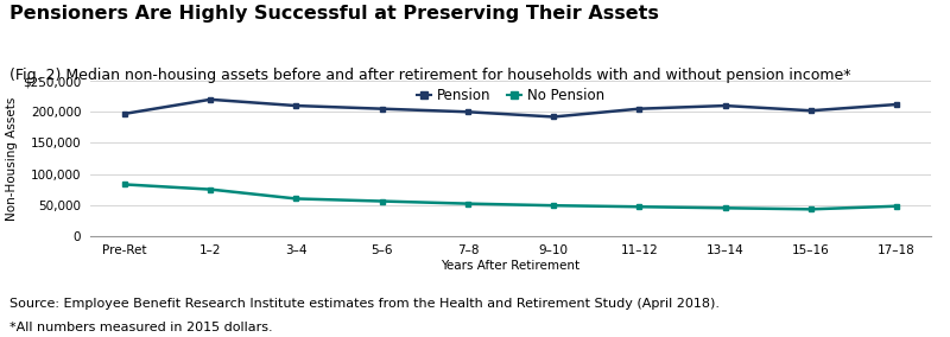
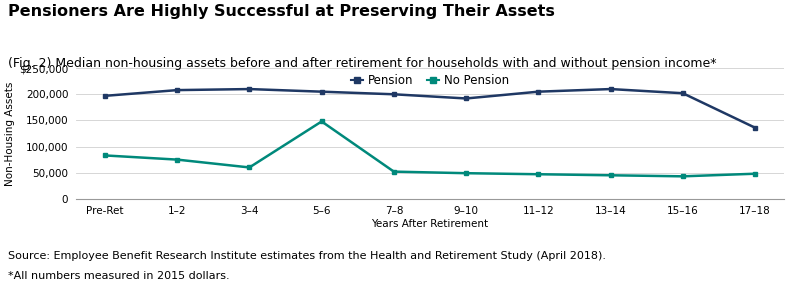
Pension/1–2: 220,000 -> 208,000
No Pension/5–6: 56,000 -> 148,000
Pension/17–18: 212,000 -> 136,000
